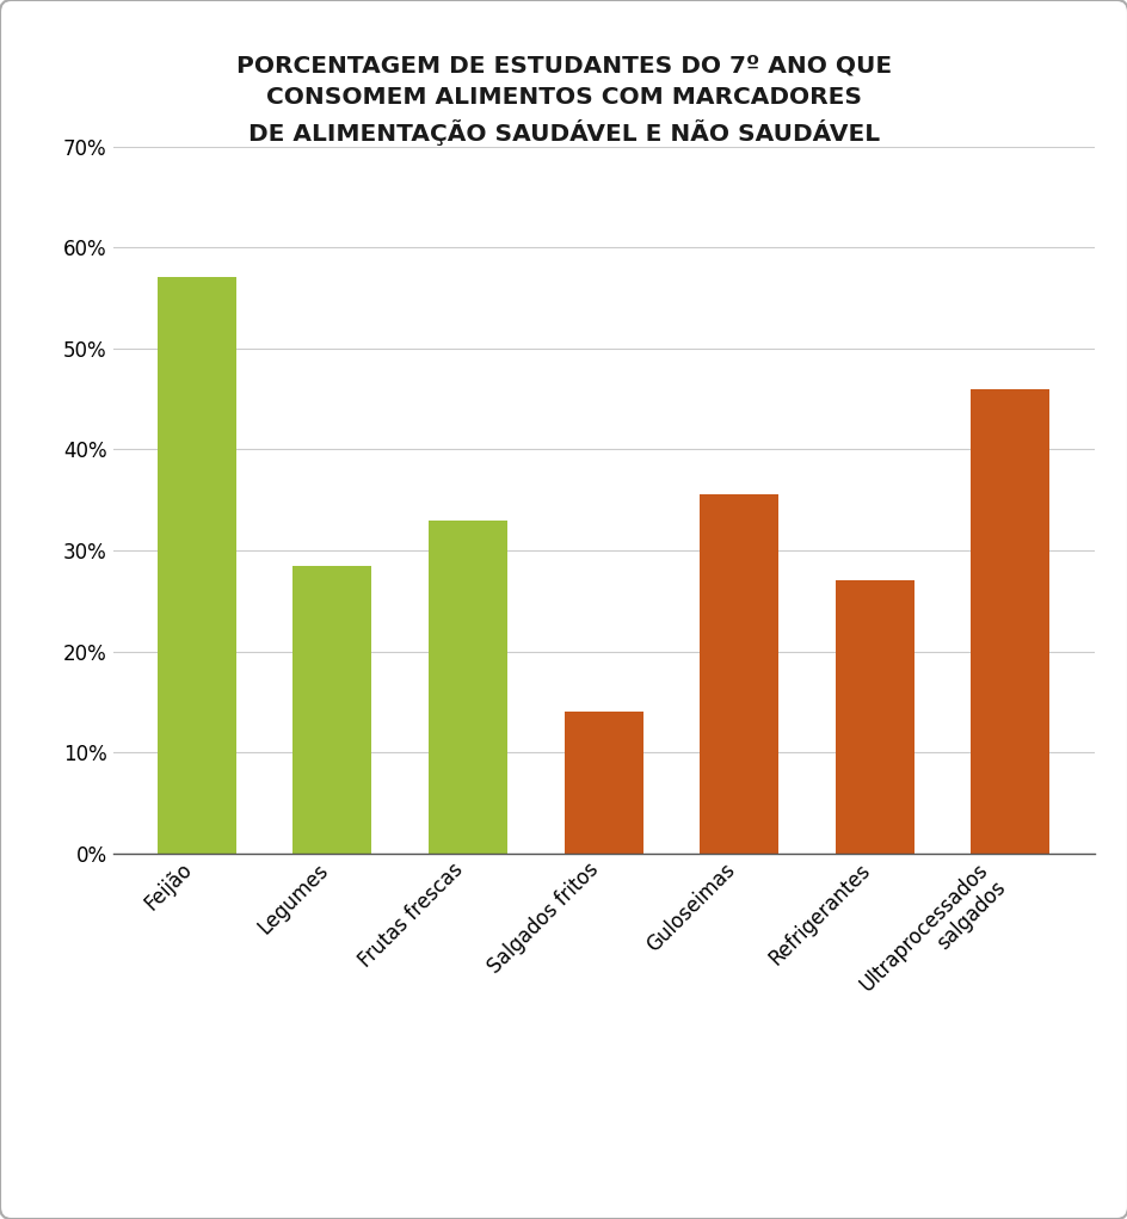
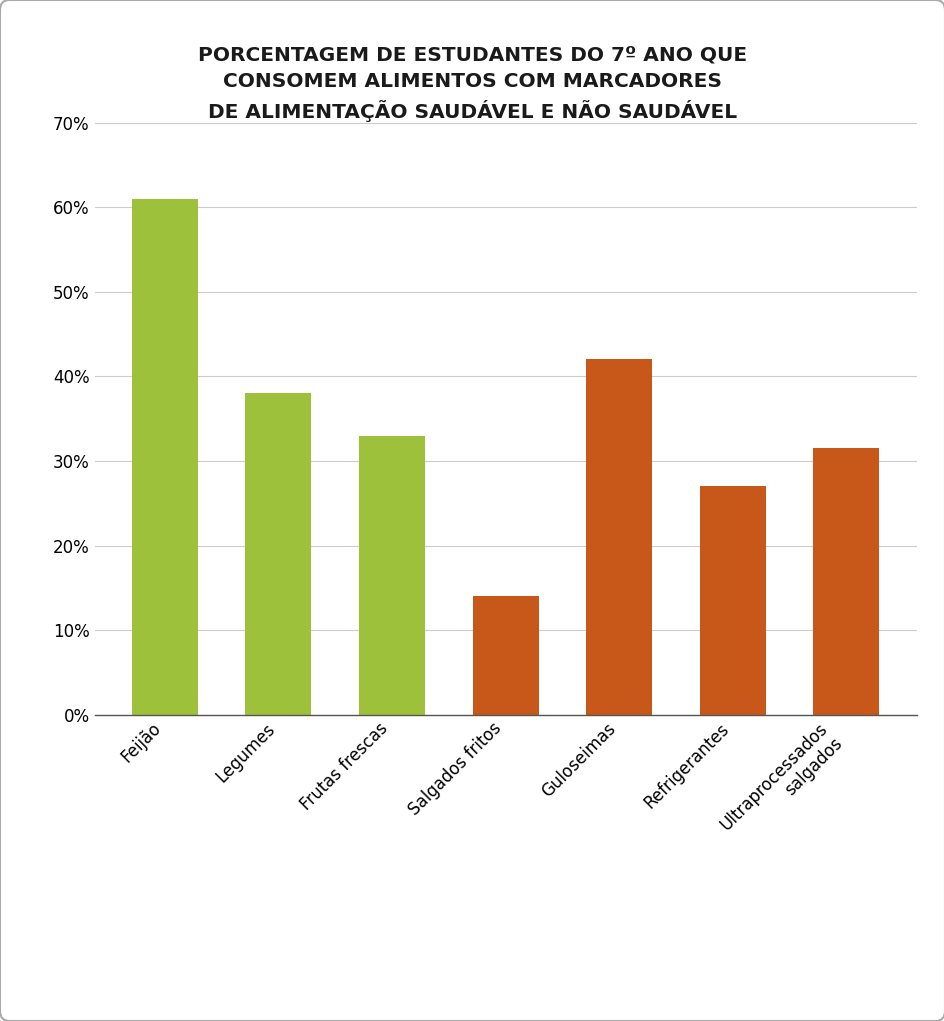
Feijão: 57.0% -> 61.0%
Legumes: 28.4% -> 38.0%
Guloseimas: 35.6% -> 42.0%
Ultraprocessados salgados: 46.0% -> 31.5%
